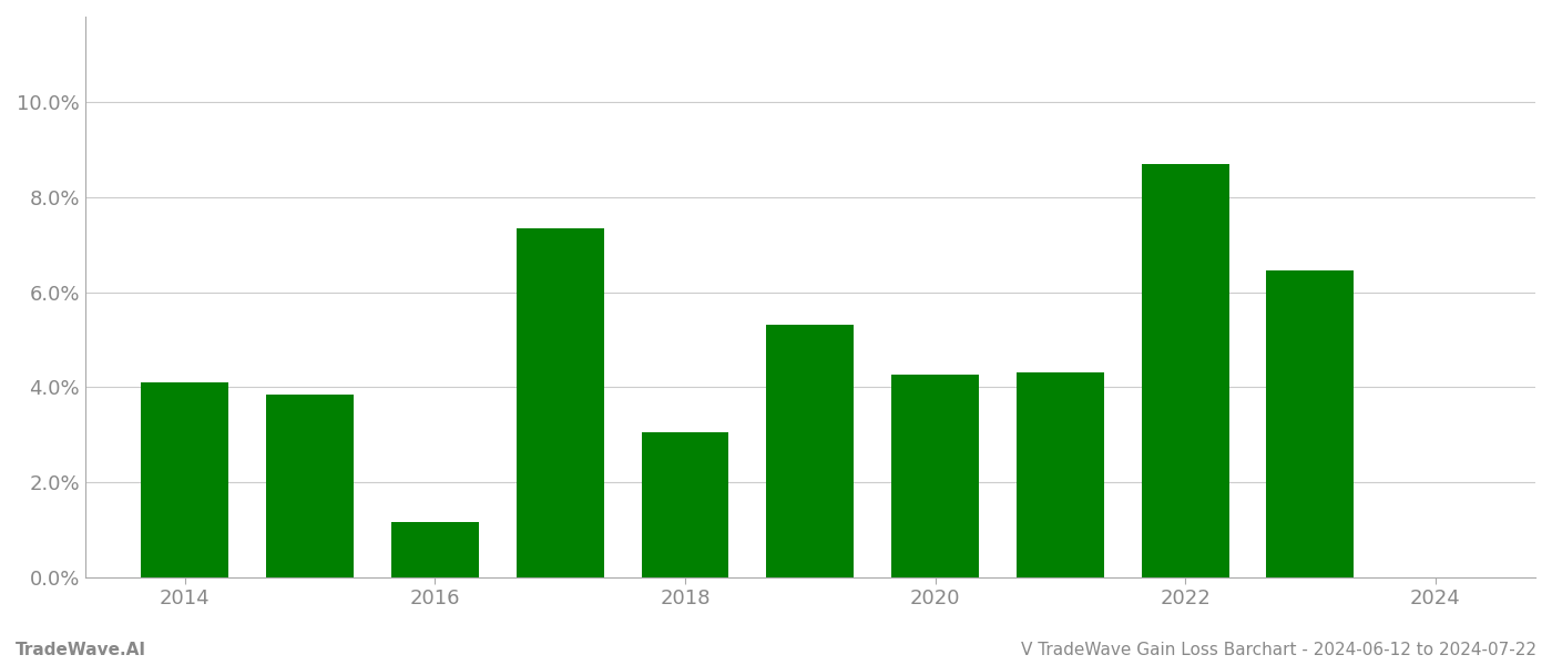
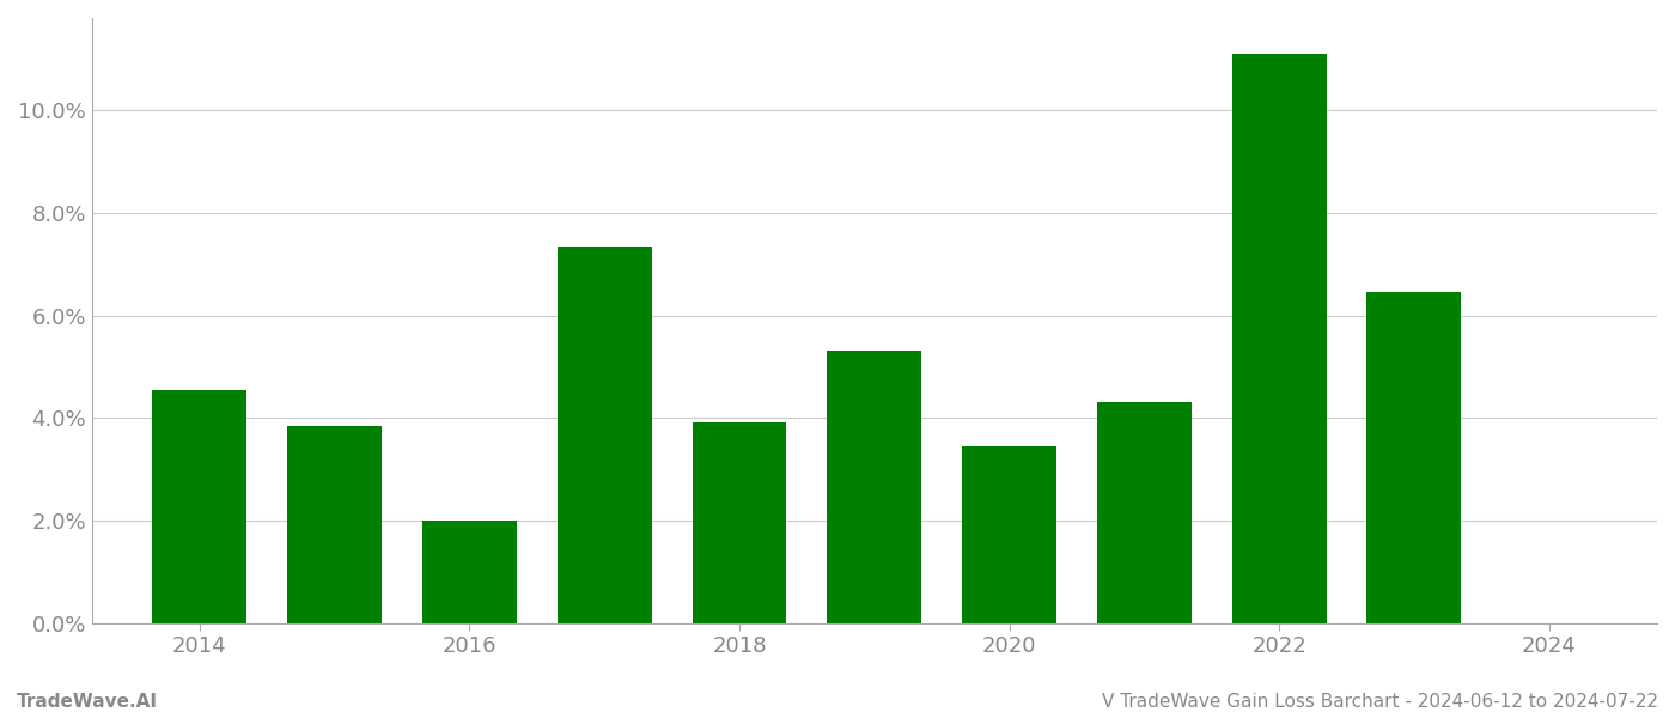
2014: 4.10% -> 4.55%
2016: 1.15% -> 2.00%
2018: 3.05% -> 3.90%
2020: 4.25% -> 3.45%
2022: 8.70% -> 11.10%
